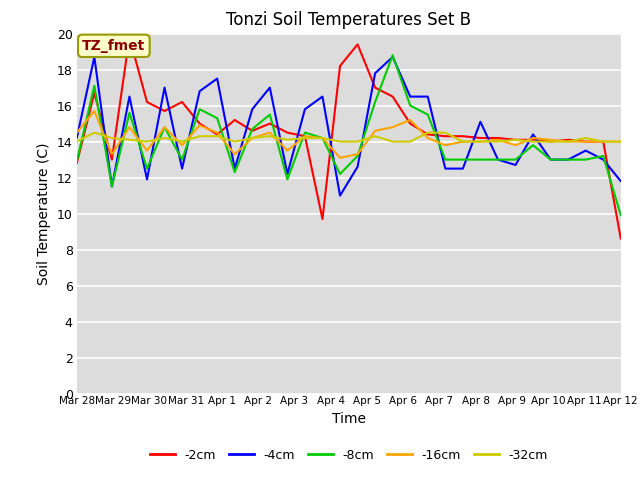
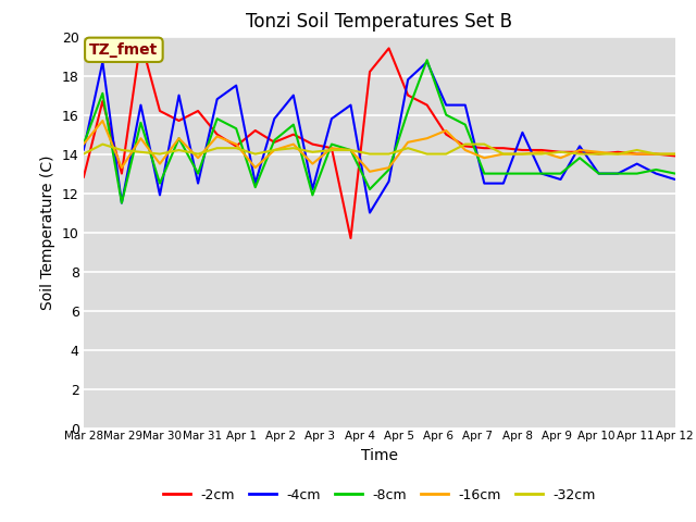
-8cm/Mar 28: 12.9 -> 14.5
-2cm/Apr 12: 8.6 -> 13.9
-4cm/Apr 12: 11.8 -> 12.7
-8cm/Apr 12: 9.9 -> 13.0
